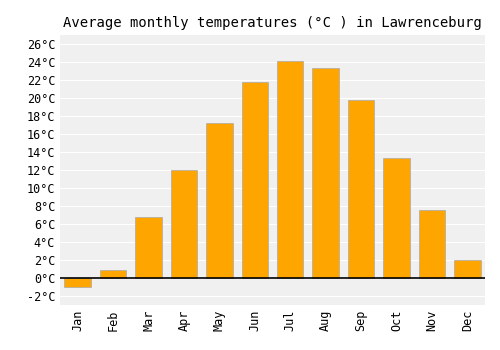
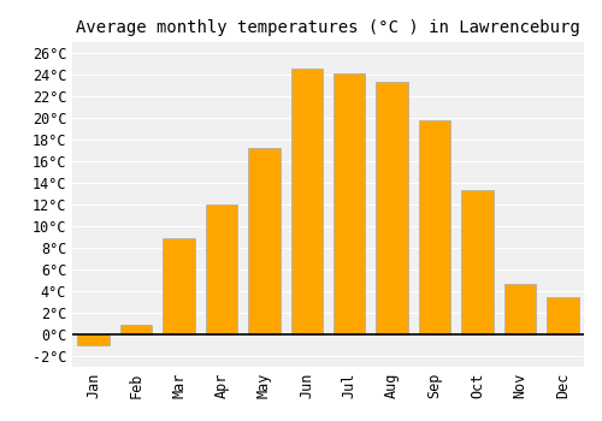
Mar: 6.7°C -> 8.8°C
Jun: 21.8°C -> 24.6°C
Nov: 7.5°C -> 4.6°C
Dec: 1.9°C -> 3.4°C
